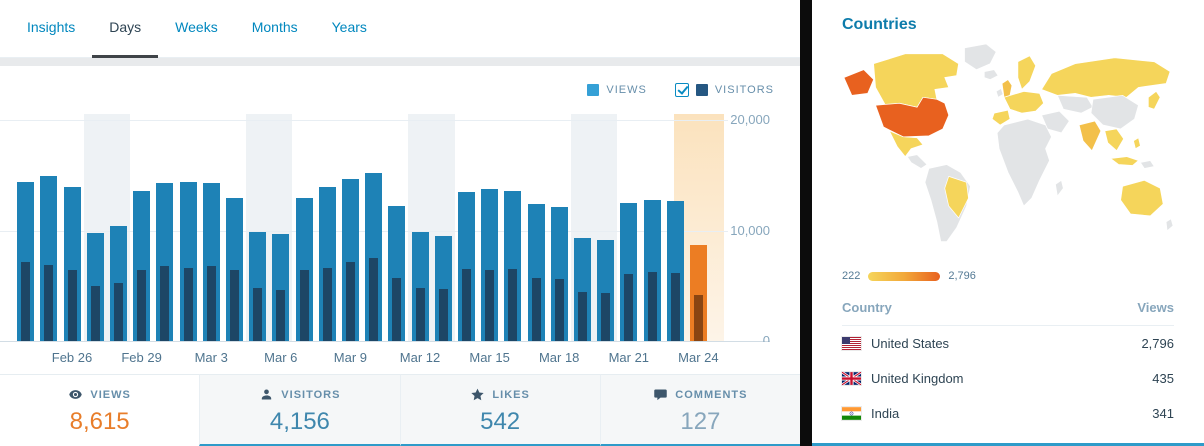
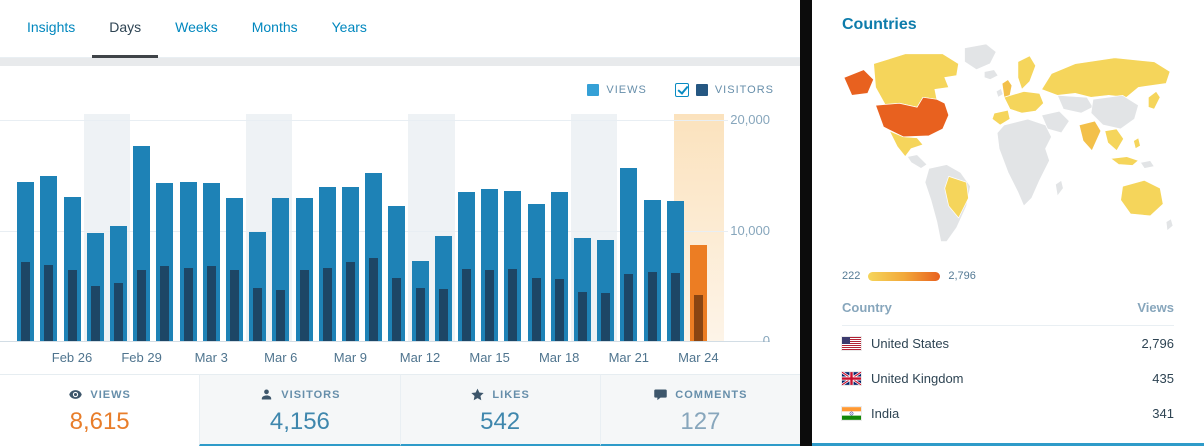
Views/Feb 26: 13800 -> 13000
Views/Feb 29: 13500 -> 17600
Views/Mar 6: 9600 -> 12900
Views/Mar 9: 14600 -> 13900
Views/Mar 12: 9800 -> 7200
Views/Mar 18: 12000 -> 13400
Views/Mar 21: 12400 -> 15600
